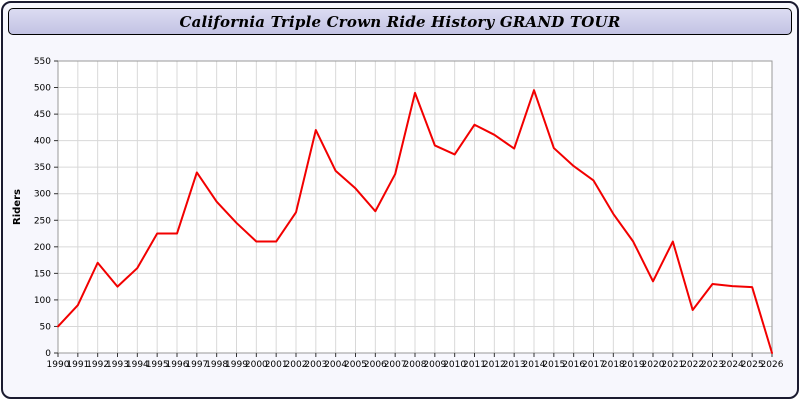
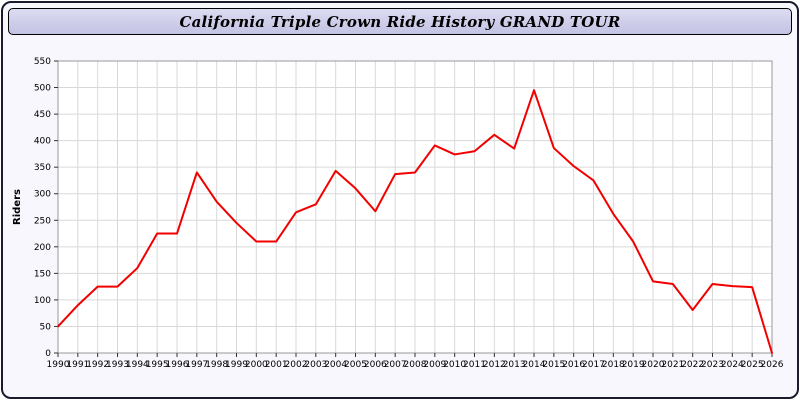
1992: 170 -> 120
2003: 420 -> 280
2008: 490 -> 340
2011: 430 -> 380
2021: 210 -> 130
